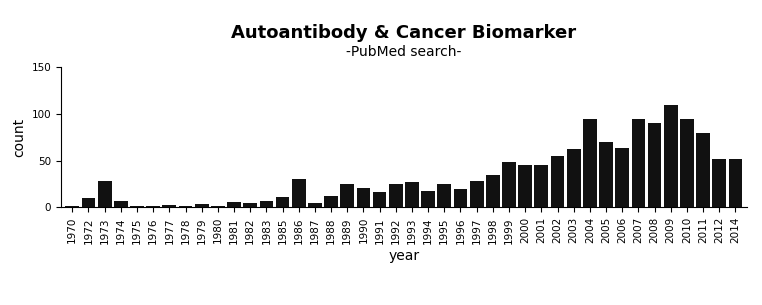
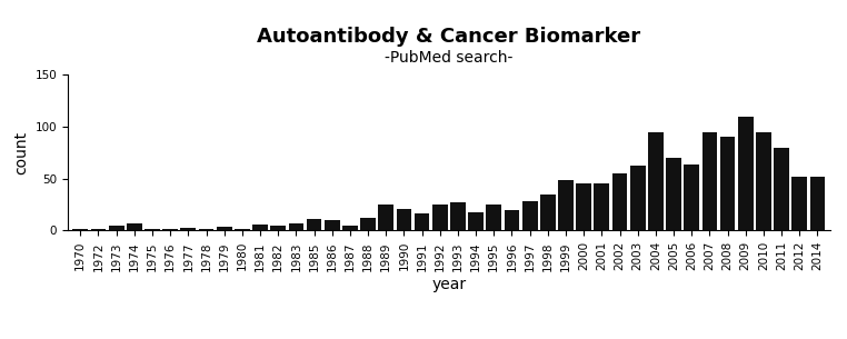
1972: 10 -> 2
1973: 28 -> 5
1986: 30 -> 10
